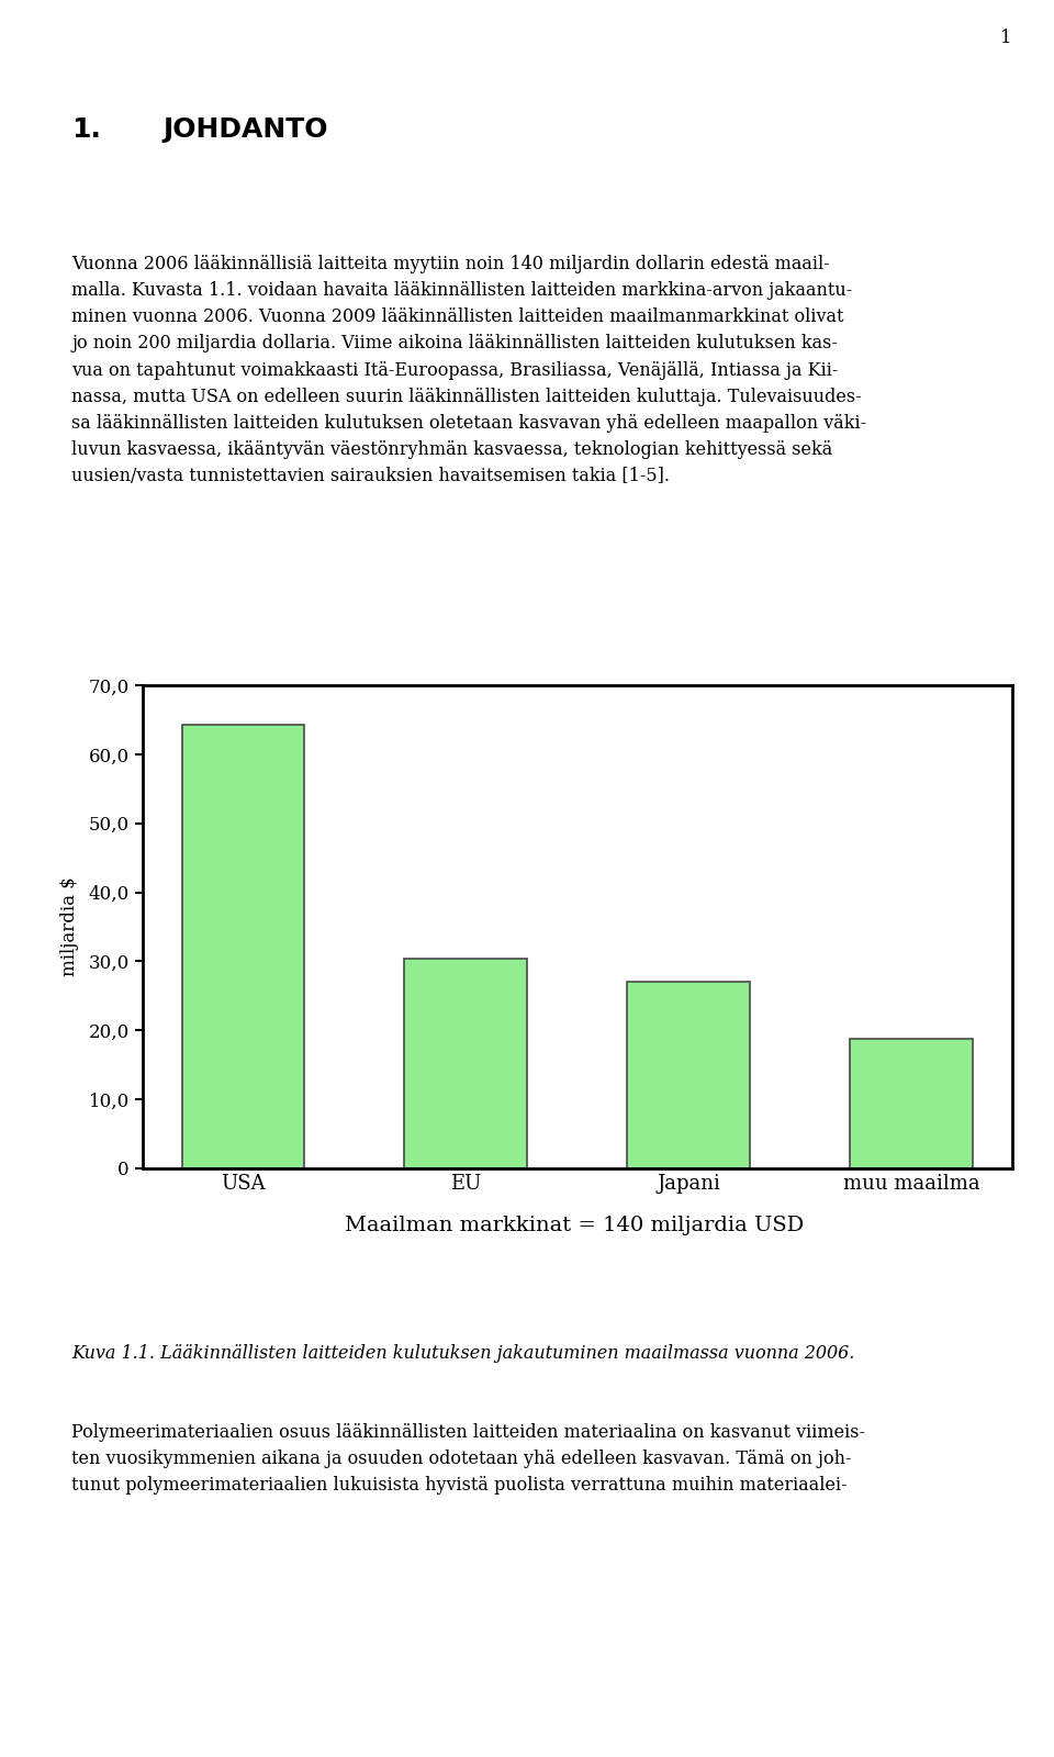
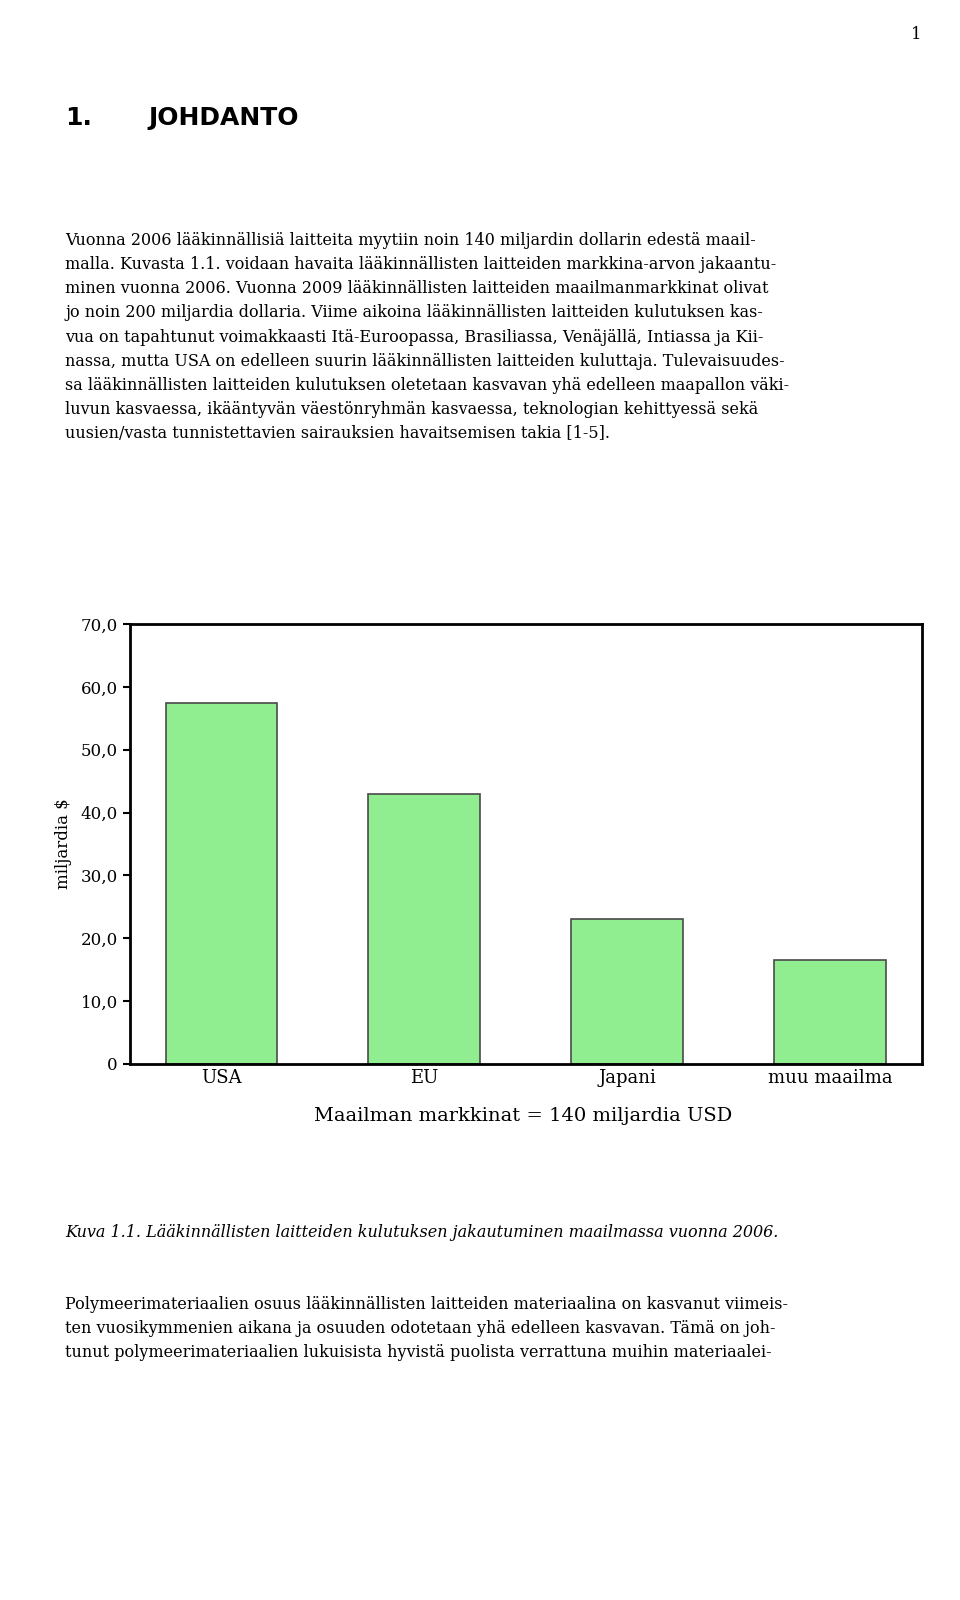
USA: 64,2 -> 57,5
EU: 30,4 -> 43,0
Japani: 27,0 -> 23,0
muu maailma: 18,8 -> 16,5
